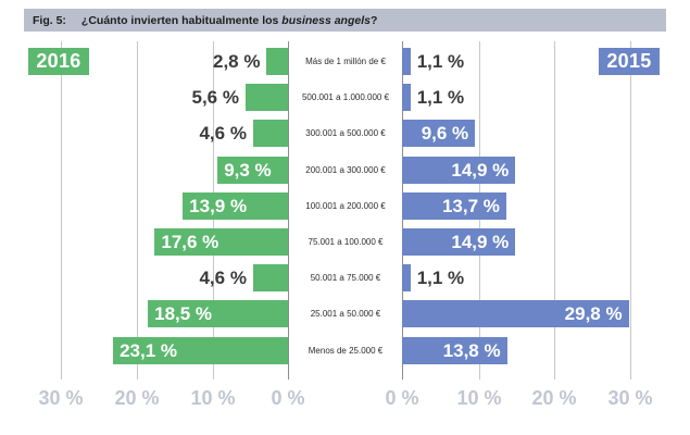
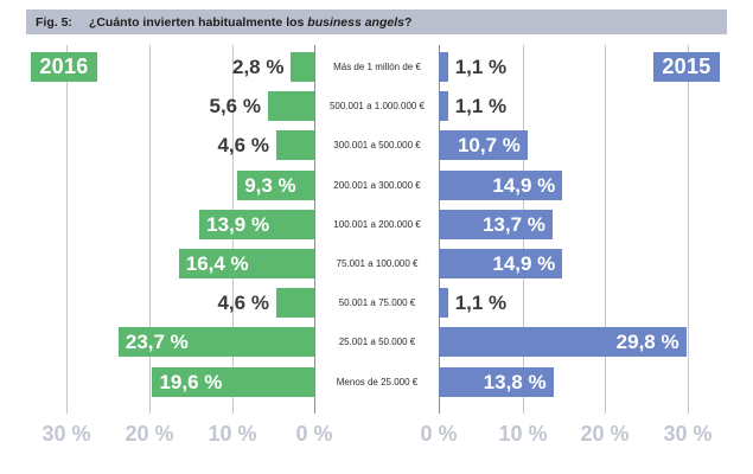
2015/300.001 a 500.000 €: 9,6 -> 10,7
2016/75.001 a 100.000 €: 17,6 -> 16,4
2016/25.001 a 50.000 €: 18,5 -> 23,7
2016/Menos de 25.000 €: 23,1 -> 19,6
